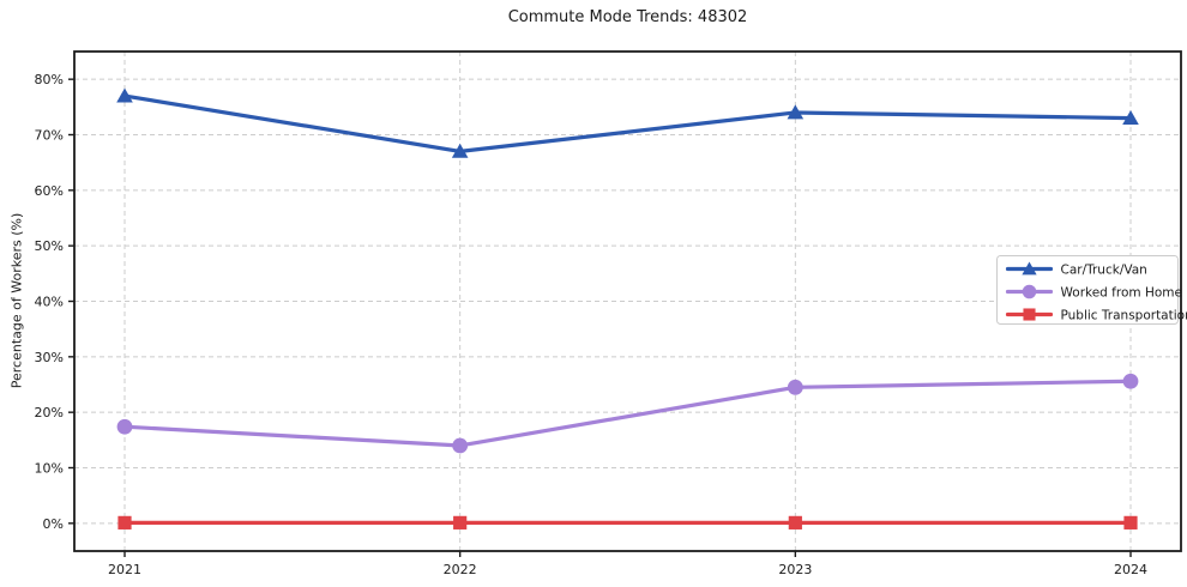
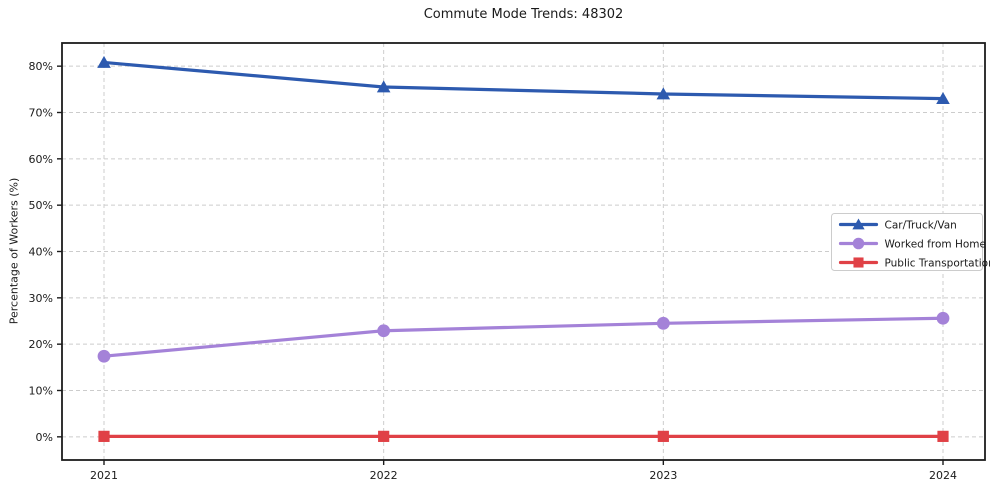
Car/Truck/Van/2021: 77% -> 81%
Car/Truck/Van/2022: 67% -> 76%
Worked from Home/2022: 14% -> 23%
